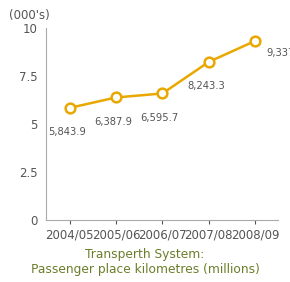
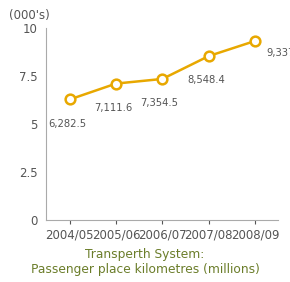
2004/05: 5,843.9 -> 6,282.5
2005/06: 6,387.9 -> 7,111.6
2006/07: 6,595.7 -> 7,354.5
2007/08: 8,243.3 -> 8,548.4
